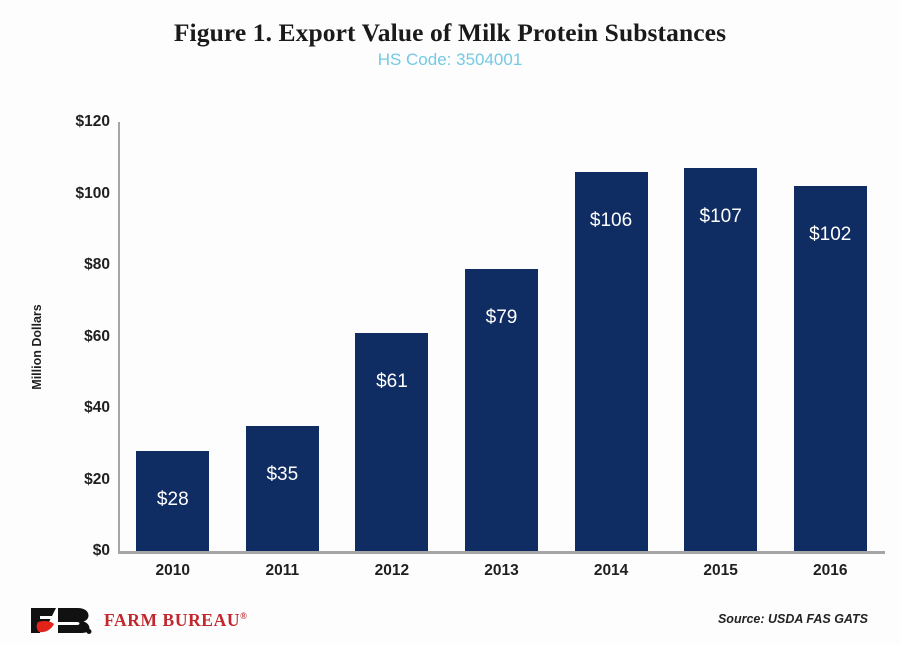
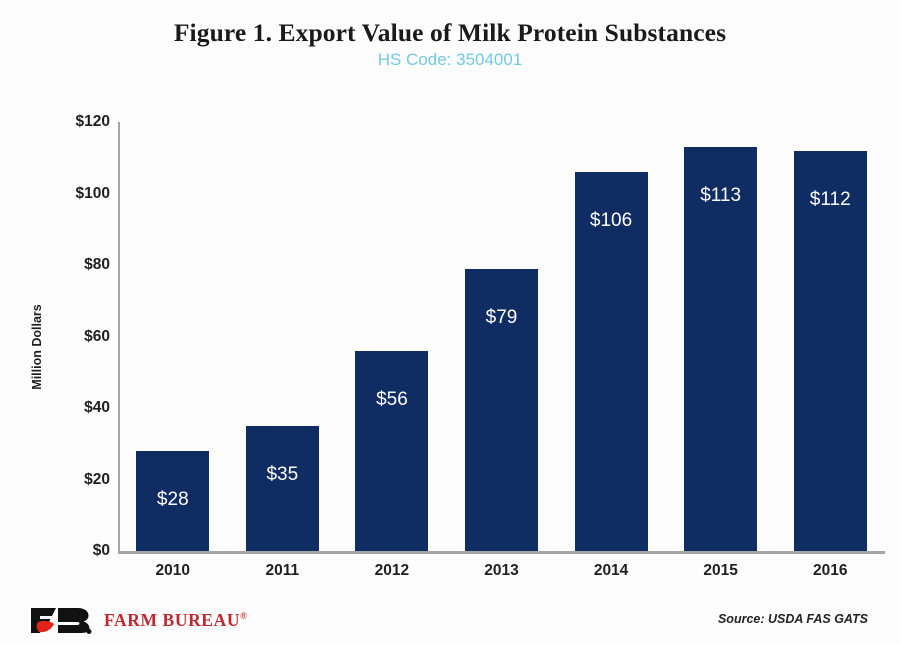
2012: $61 -> $56
2015: $107 -> $113
2016: $102 -> $112
